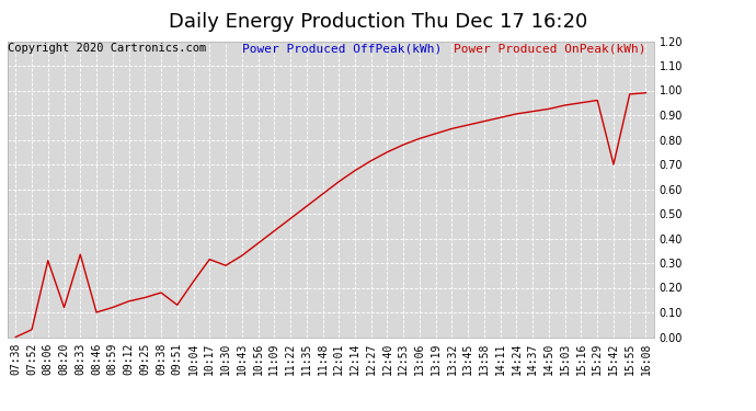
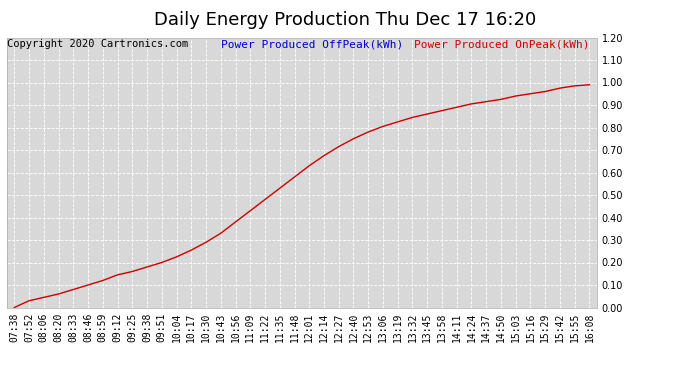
08:06: 0.310 -> 0.045
08:20: 0.120 -> 0.060
08:33: 0.335 -> 0.080
09:51: 0.130 -> 0.200
10:17: 0.315 -> 0.255
15:42: 0.700 -> 0.975
